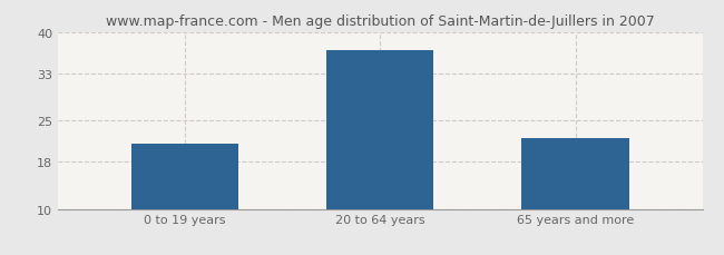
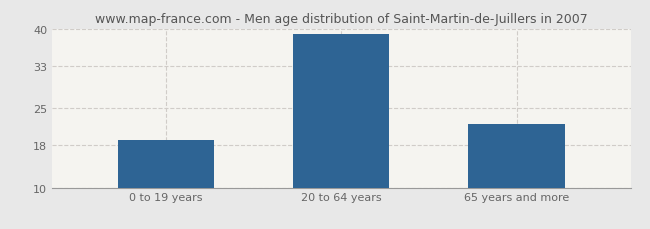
0 to 19 years: 21 -> 19
20 to 64 years: 37 -> 39
